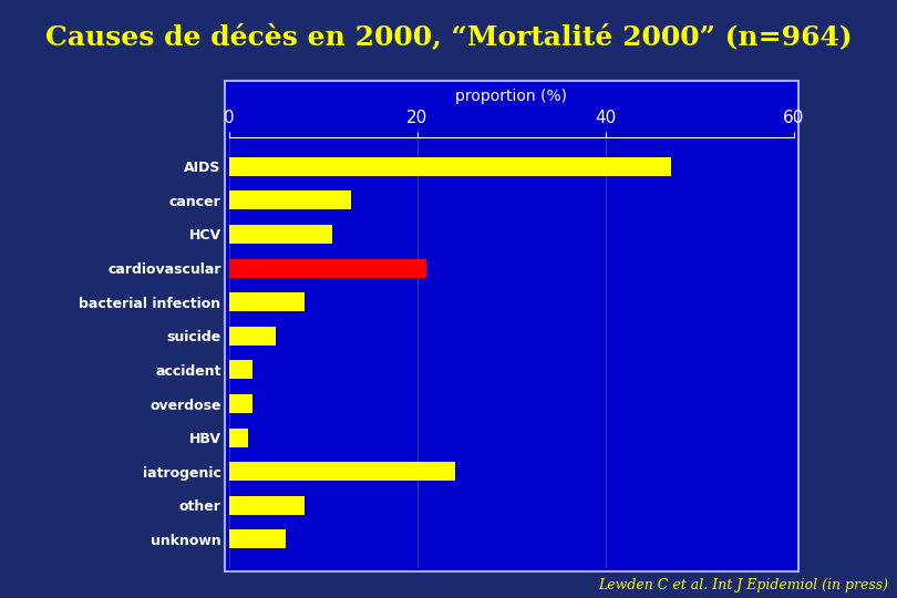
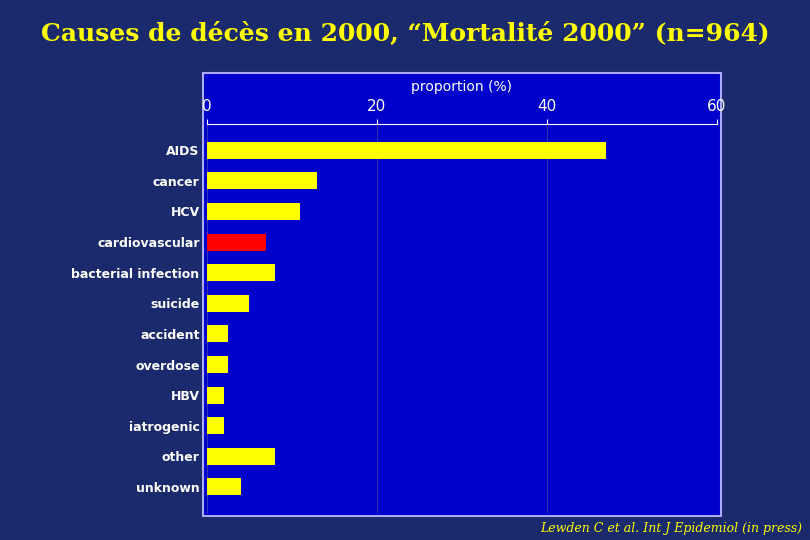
cardiovascular: 21.0 -> 7.0
iatrogenic: 24.0 -> 2.0
unknown: 6.0 -> 4.0
